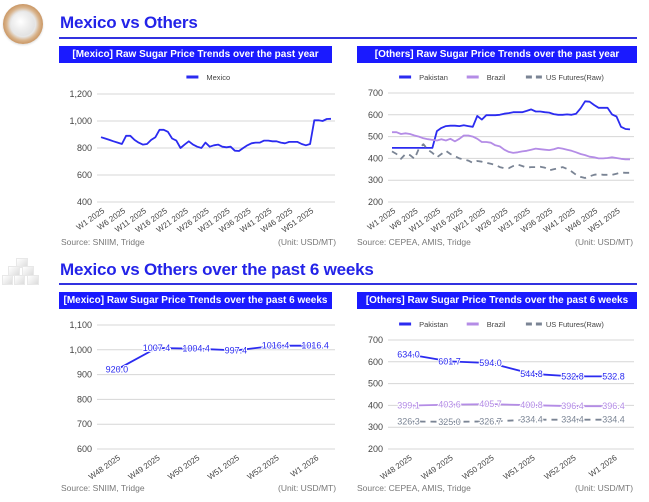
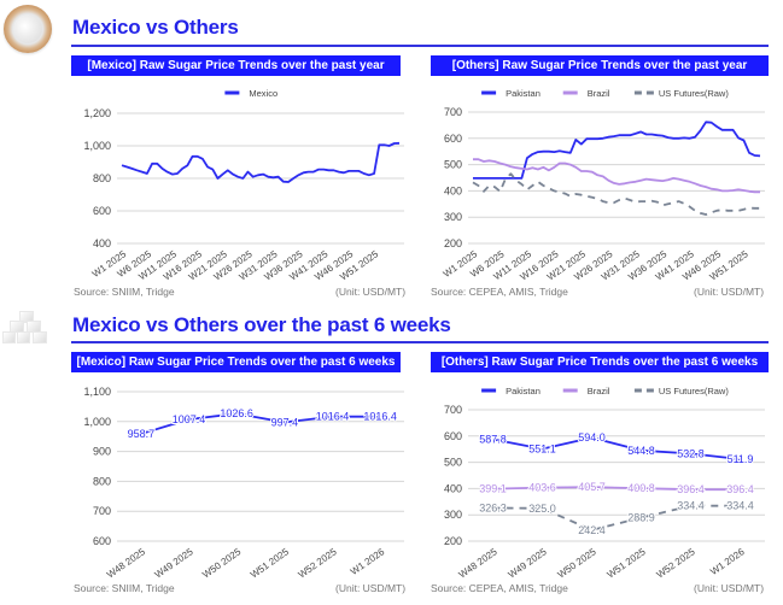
[Mexico] Raw Sugar Price Trends over the past 6 weeks/W48 2025: 920.0 -> 958.7
[Mexico] Raw Sugar Price Trends over the past 6 weeks/W50 2025: 1004.4 -> 1026.6
[Others] Raw Sugar Price Trends over the past 6 weeks/Pakistan/W48 2025: 634.0 -> 587.8
[Others] Raw Sugar Price Trends over the past 6 weeks/Pakistan/W49 2025: 601.7 -> 551.1
[Others] Raw Sugar Price Trends over the past 6 weeks/US Futures(Raw)/W50 2025: 326.7 -> 242.4
[Others] Raw Sugar Price Trends over the past 6 weeks/US Futures(Raw)/W51 2025: 334.4 -> 288.9
[Others] Raw Sugar Price Trends over the past 6 weeks/Pakistan/W1 2026: 532.8 -> 511.9
